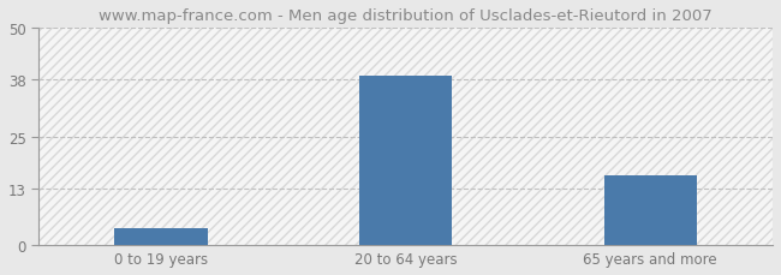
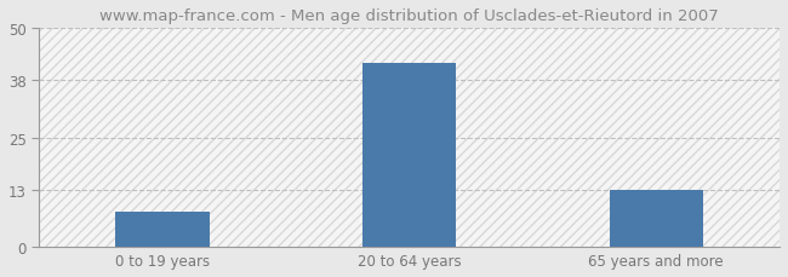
0 to 19 years: 4 -> 8
20 to 64 years: 39 -> 42
65 years and more: 16 -> 13
